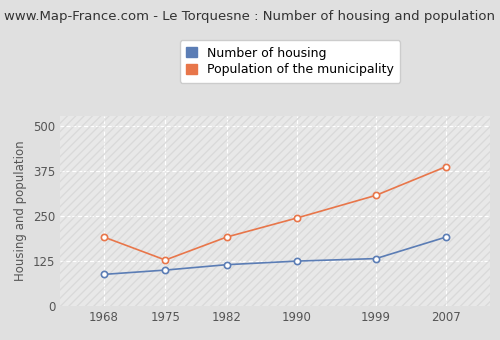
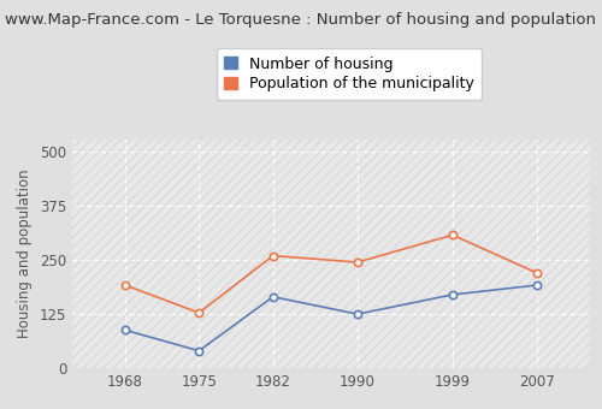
Number of housing/1975: 100 -> 40
Number of housing/1982: 115 -> 165
Population of the municipality/1982: 192 -> 260
Number of housing/1999: 132 -> 170
Population of the municipality/2007: 388 -> 220
